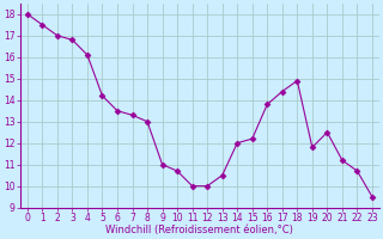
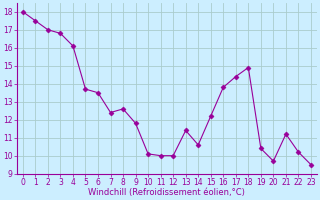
5: 14.2 -> 13.7
7: 13.3 -> 12.4
8: 13.0 -> 12.6
9: 11.0 -> 11.8
10: 10.7 -> 10.1
13: 10.5 -> 11.4
14: 12.0 -> 10.6
19: 11.8 -> 10.4
20: 12.5 -> 9.7
22: 10.7 -> 10.2
